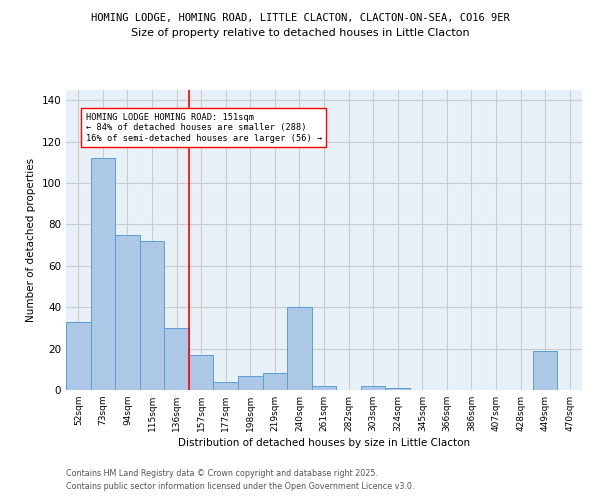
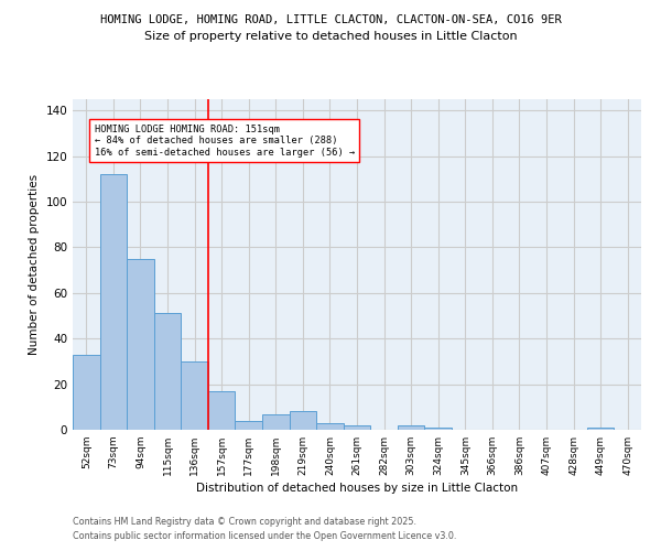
115sqm: 72 -> 51
240sqm: 40 -> 3
449sqm: 19 -> 1
